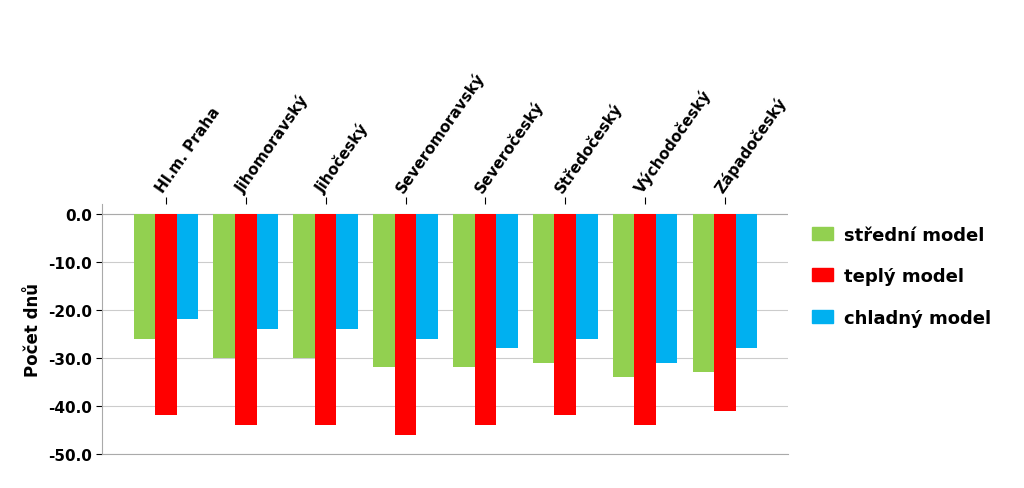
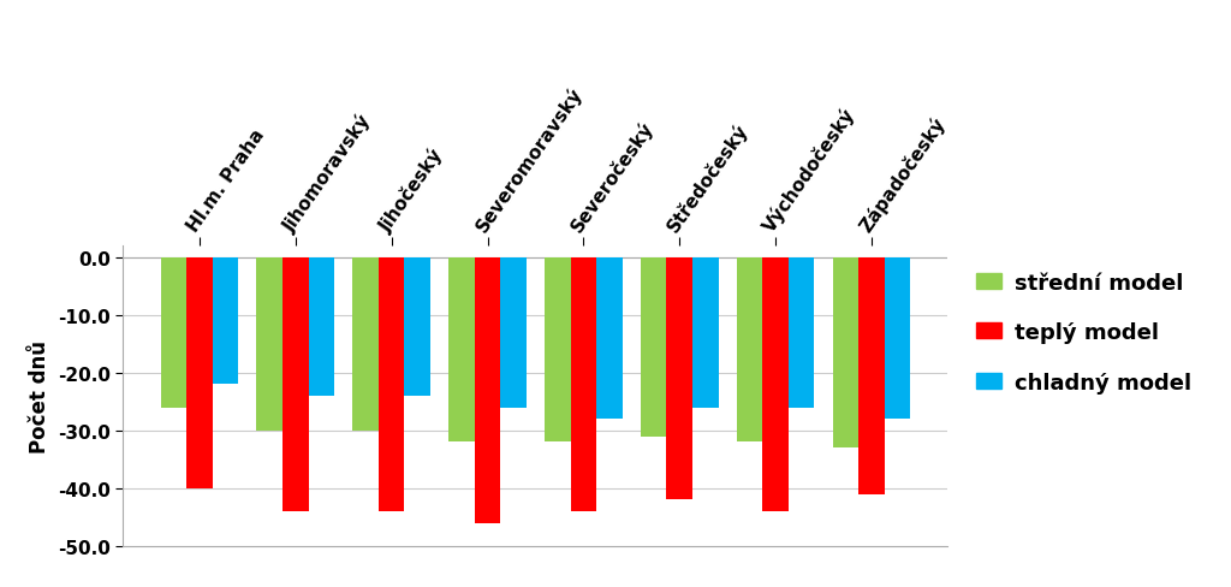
teplý model/Hl.m. Praha: -42 -> -40
střední model/Východočeský: -34 -> -32
chladný model/Východočeský: -31 -> -26
